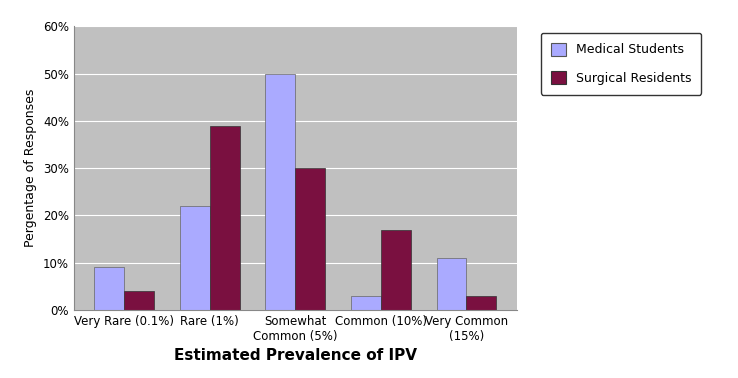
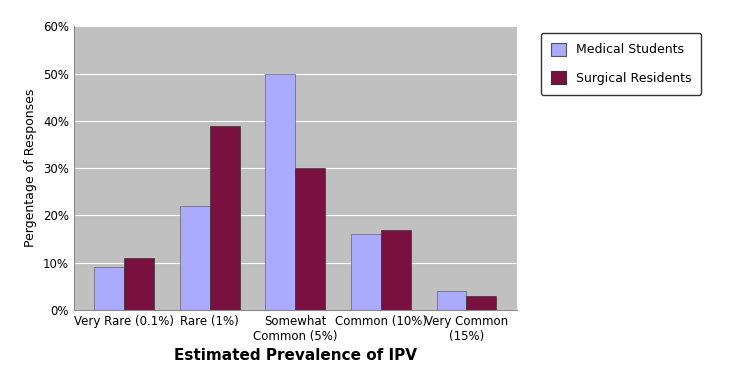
Surgical Residents/Very Rare (0.1%): 4% -> 11%
Medical Students/Common (10%): 3% -> 16%
Medical Students/Very Common (15%): 11% -> 4%
